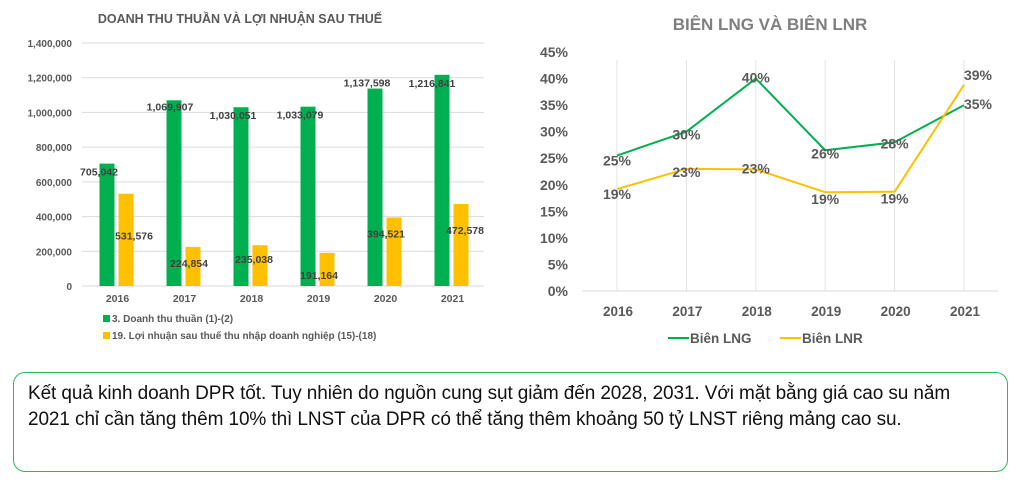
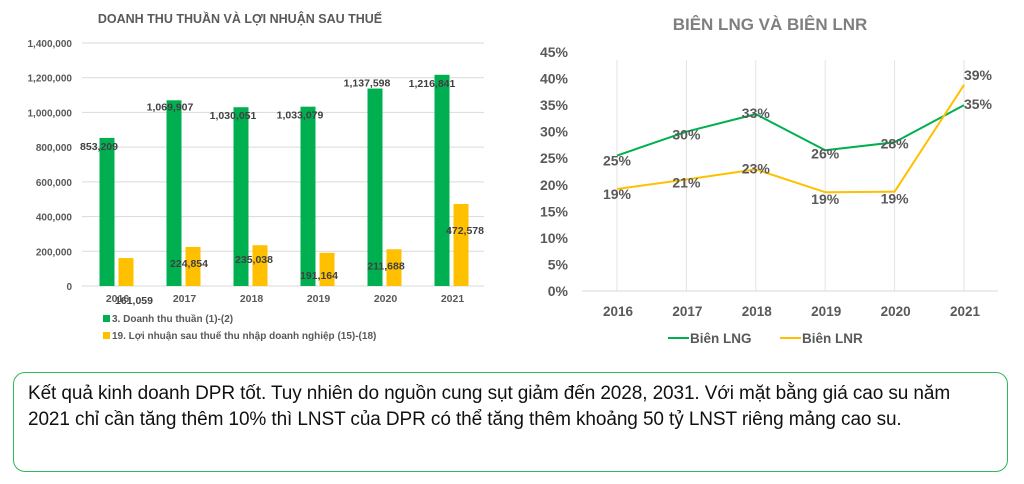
DOANH THU THUẦN VÀ LỢI NHUẬN SAU THUẾ/3. Doanh thu thuần (1)-(2)/2016: 705,042 -> 853,209
DOANH THU THUẦN VÀ LỢI NHUẬN SAU THUẾ/19. Lợi nhuận sau thuế thu nhập doanh nghiệp (15)-(18)/2016: 531,576 -> 161,059
DOANH THU THUẦN VÀ LỢI NHUẬN SAU THUẾ/19. Lợi nhuận sau thuế thu nhập doanh nghiệp (15)-(18)/2020: 394,521 -> 211,688
BIÊN LNG VÀ BIÊN LNR/Biên LNR/2017: 23% -> 21%
BIÊN LNG VÀ BIÊN LNR/Biên LNG/2018: 40% -> 33%
